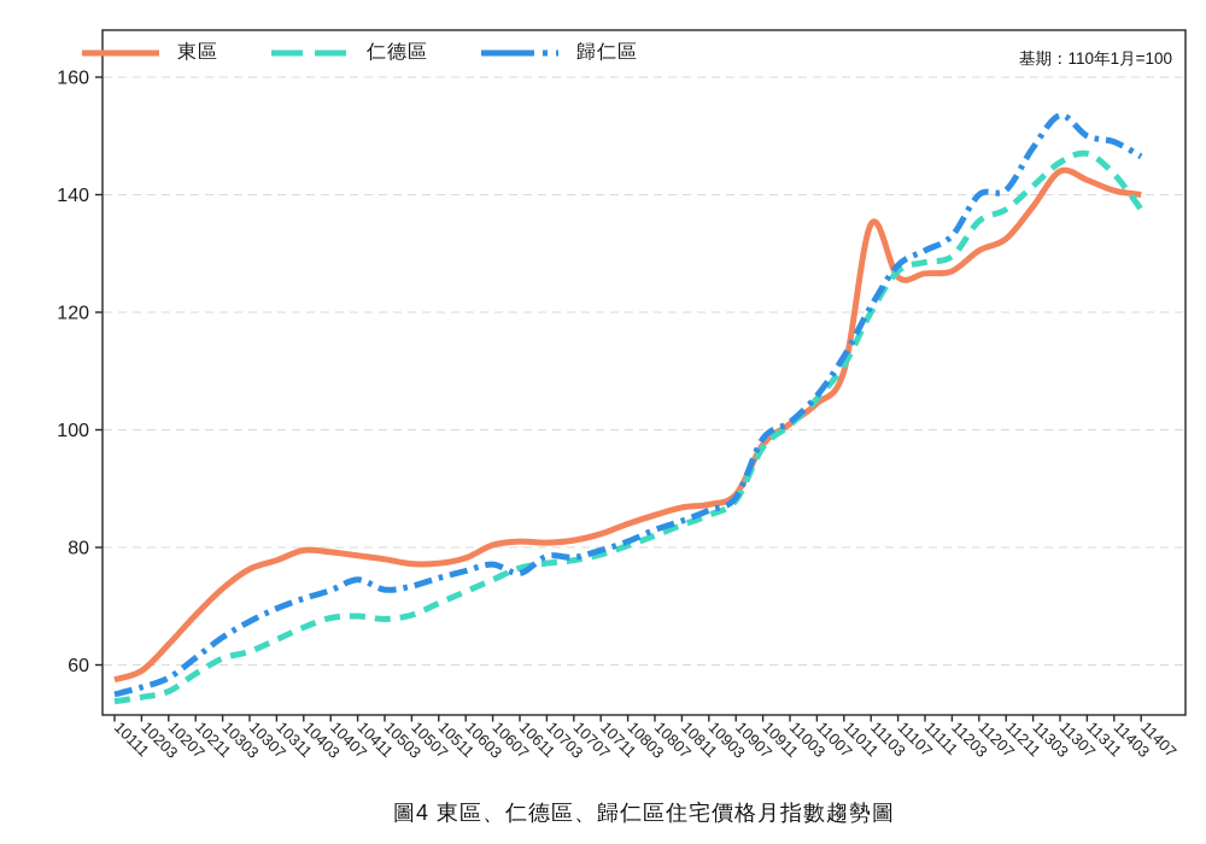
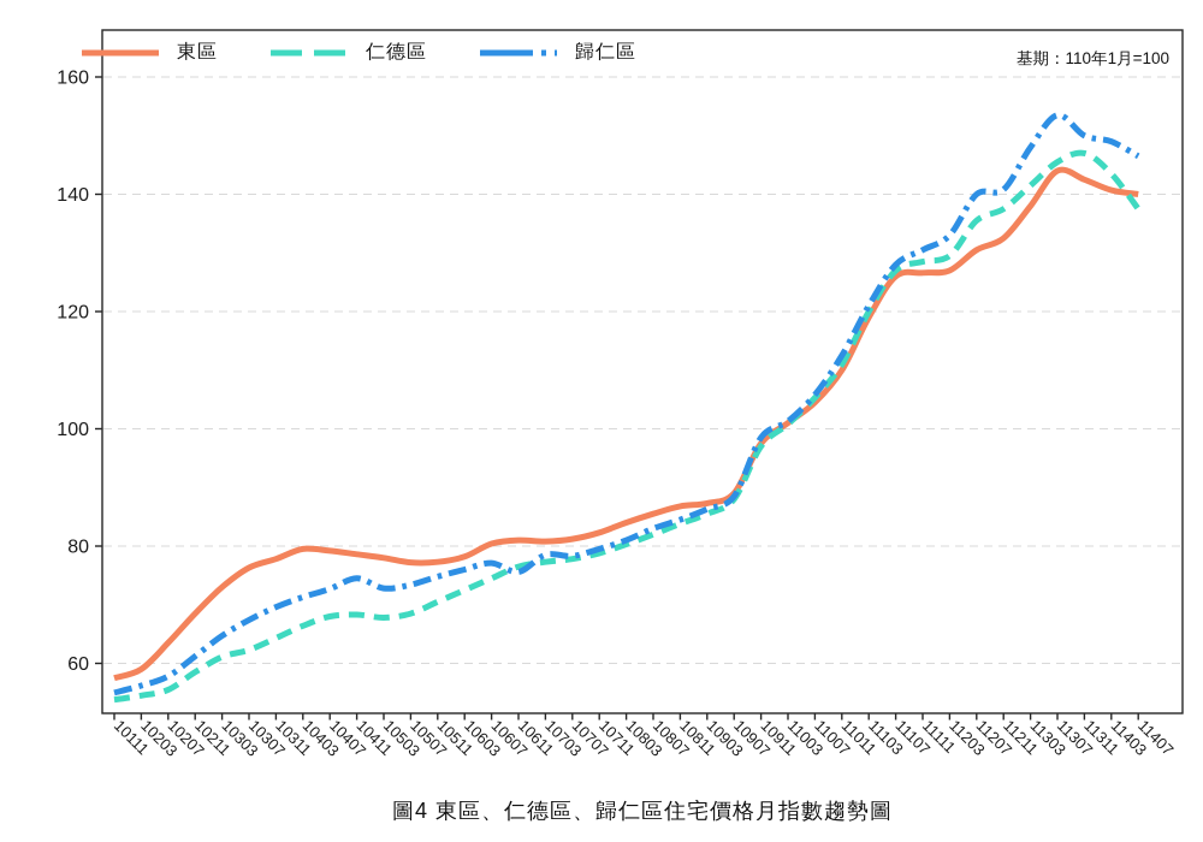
東區/11103: 135 -> 119
